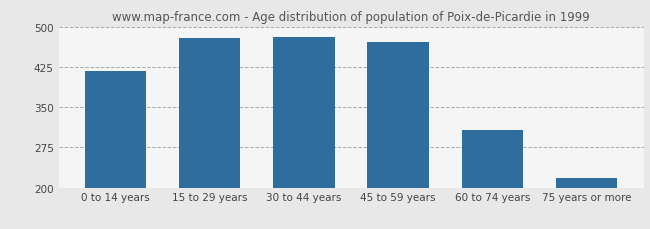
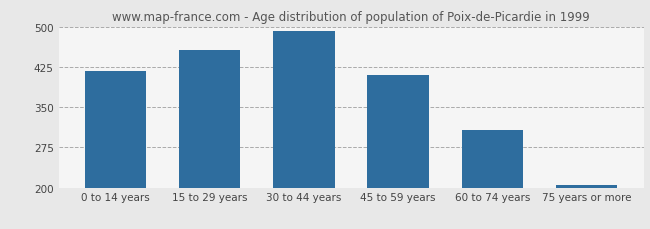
15 to 29 years: 478 -> 456
30 to 44 years: 480 -> 492
45 to 59 years: 472 -> 410
75 years or more: 218 -> 204
